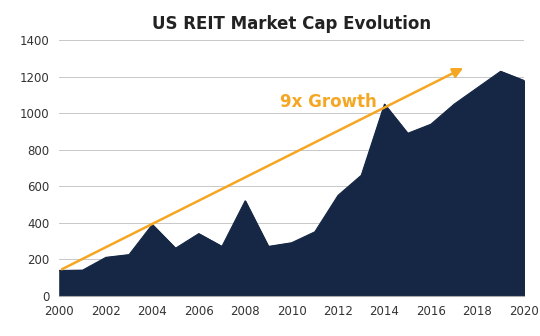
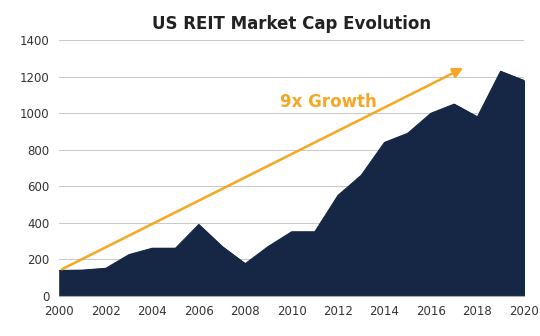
2002: 210 -> 150
2004: 390 -> 260
2006: 340 -> 390
2008: 520 -> 180
2010: 290 -> 350
2014: 1050 -> 840
2016: 940 -> 1000
2018: 1140 -> 980
